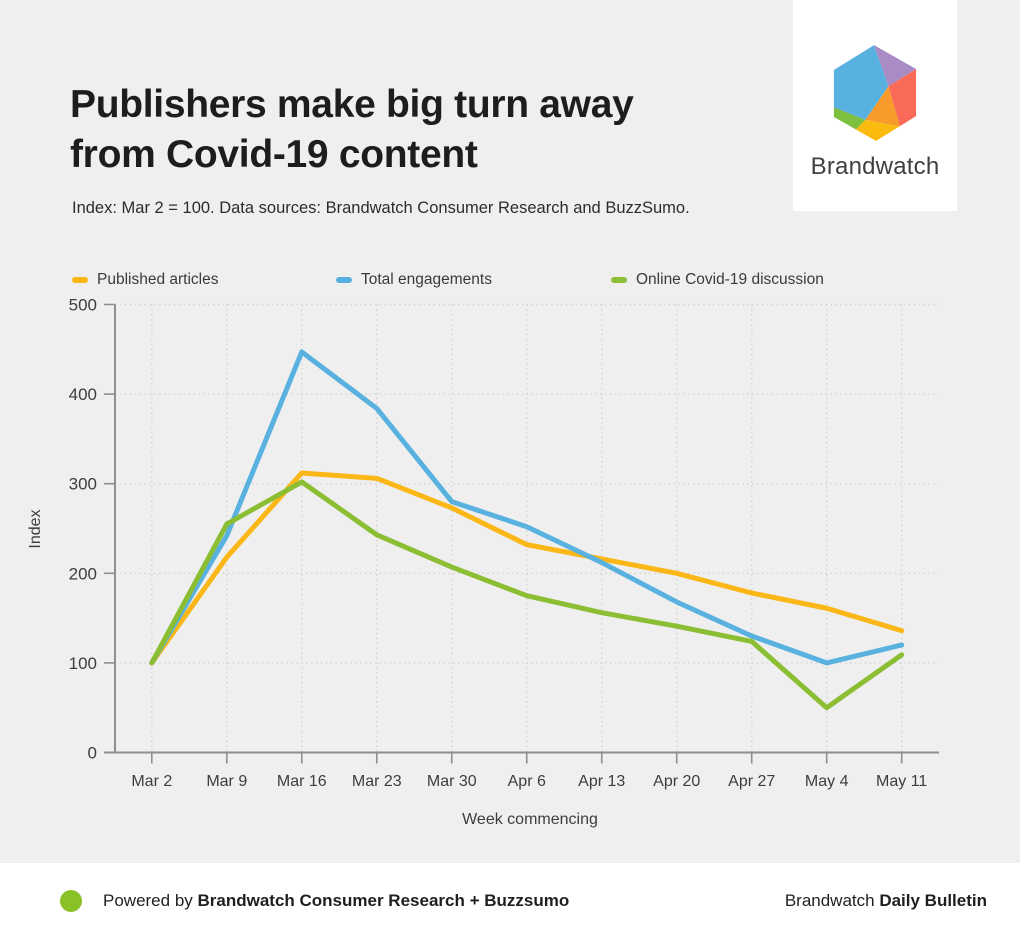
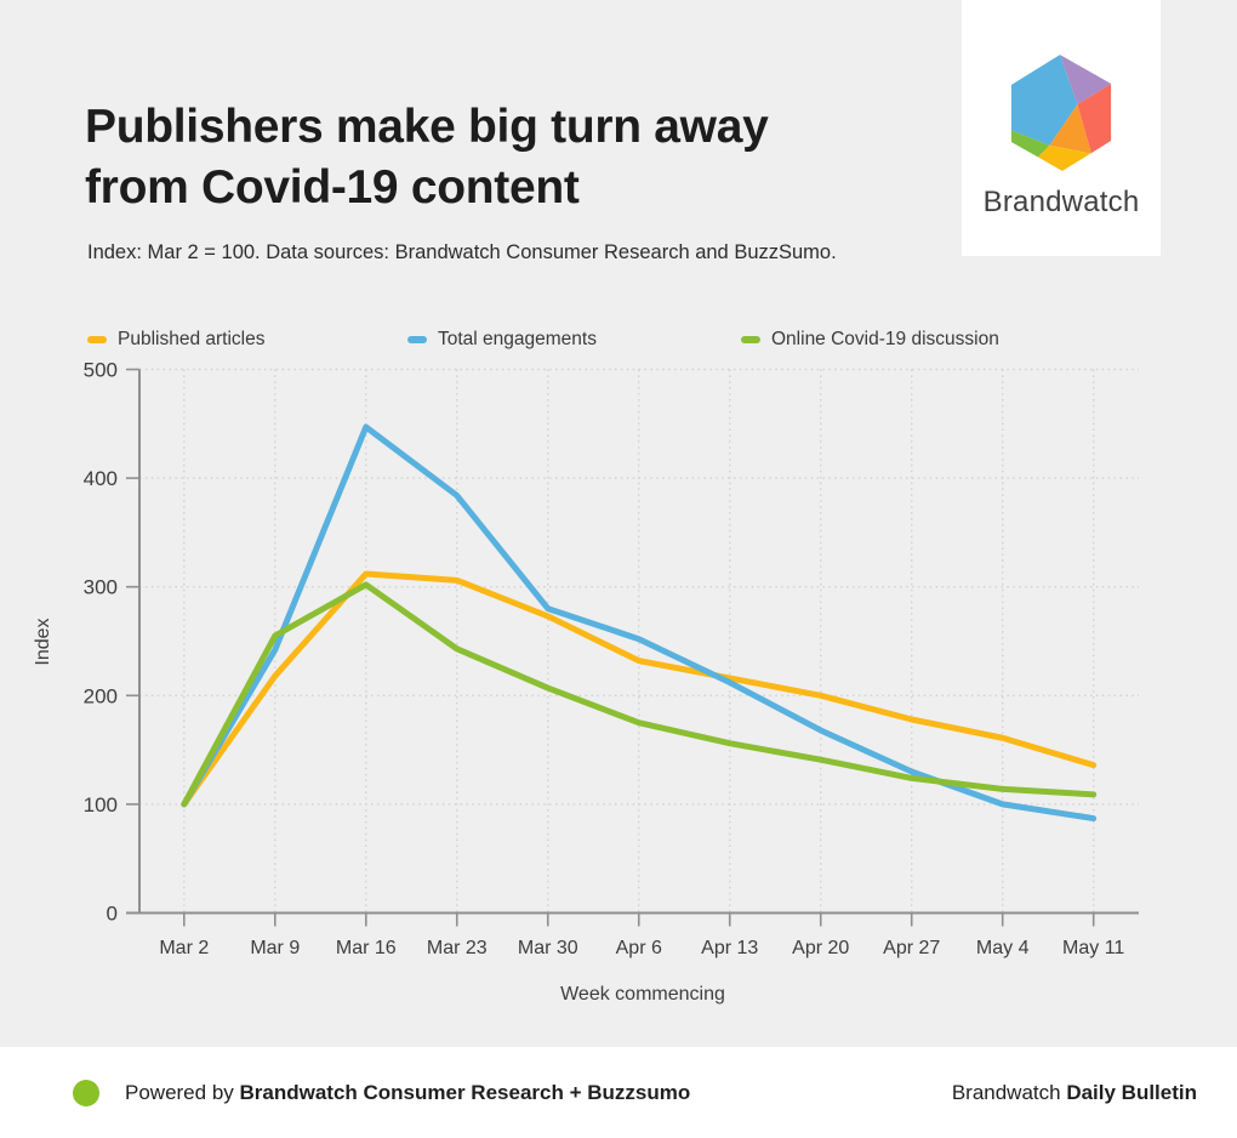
Online Covid-19 discussion/May 4: 50 -> 110
Total engagements/May 11: 120 -> 90
